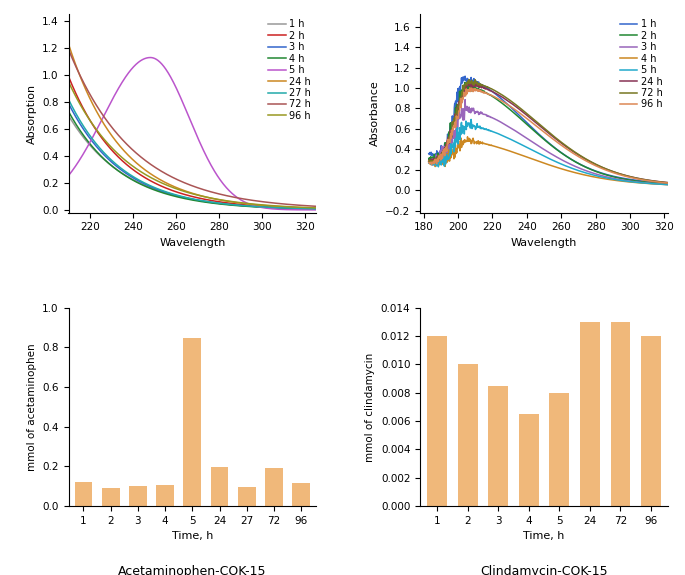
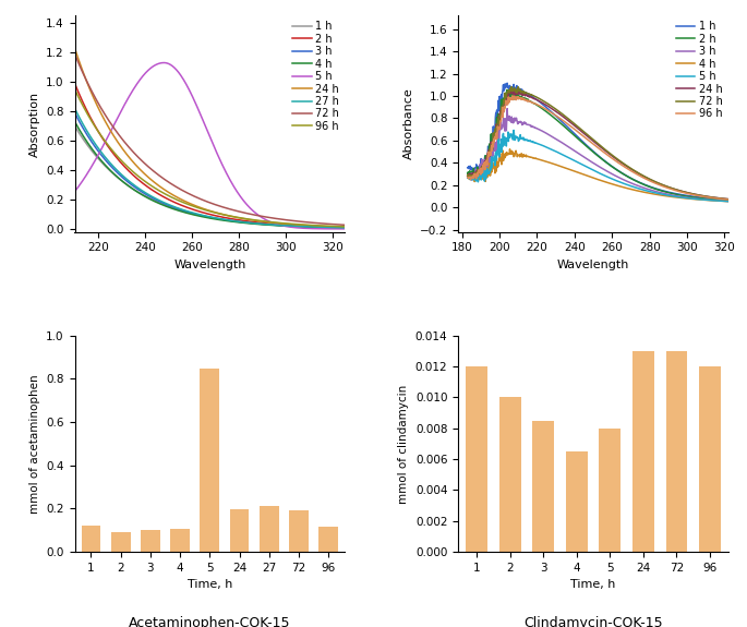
27: 0.10 -> 0.21
